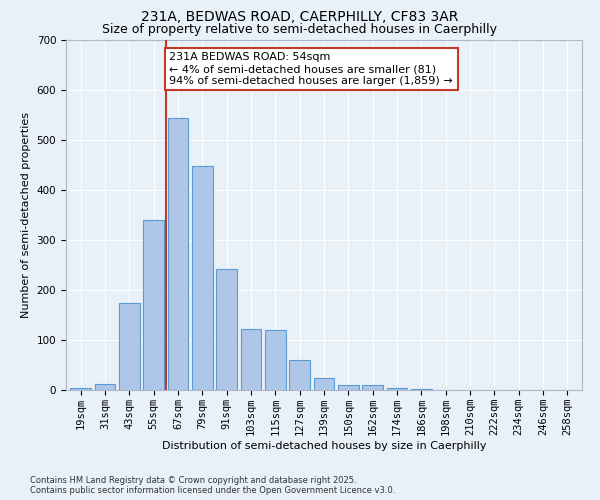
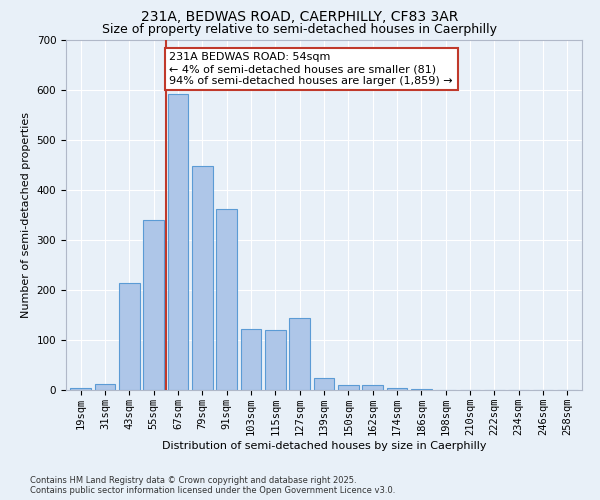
43sqm: 175 -> 214
67sqm: 545 -> 592
91sqm: 242 -> 362
127sqm: 60 -> 144
